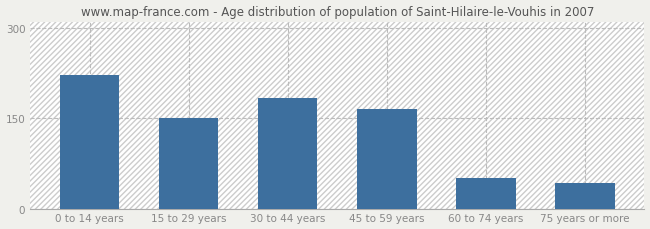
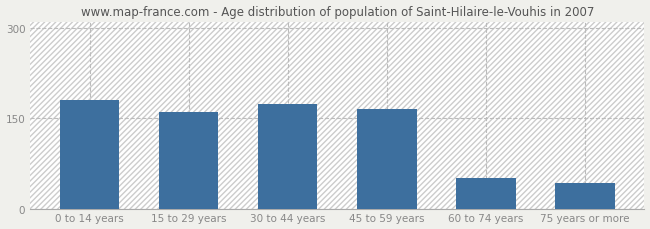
0 to 14 years: 222 -> 180
15 to 29 years: 150 -> 160
30 to 44 years: 184 -> 173
